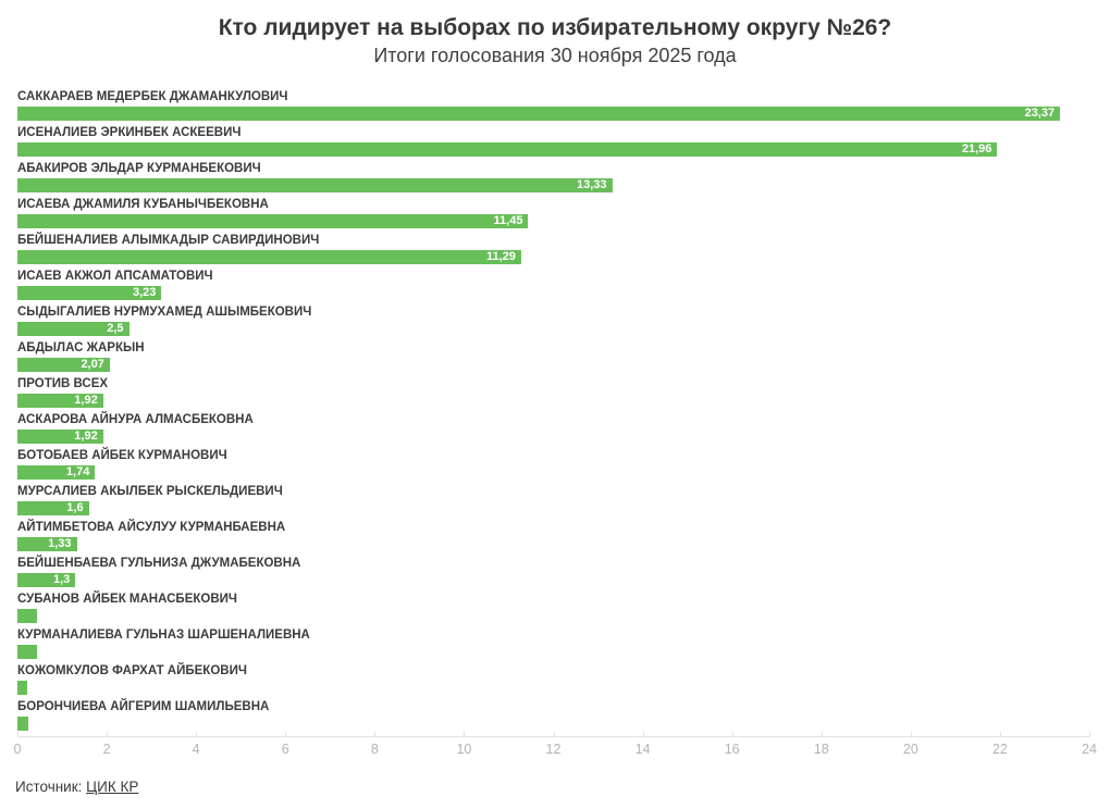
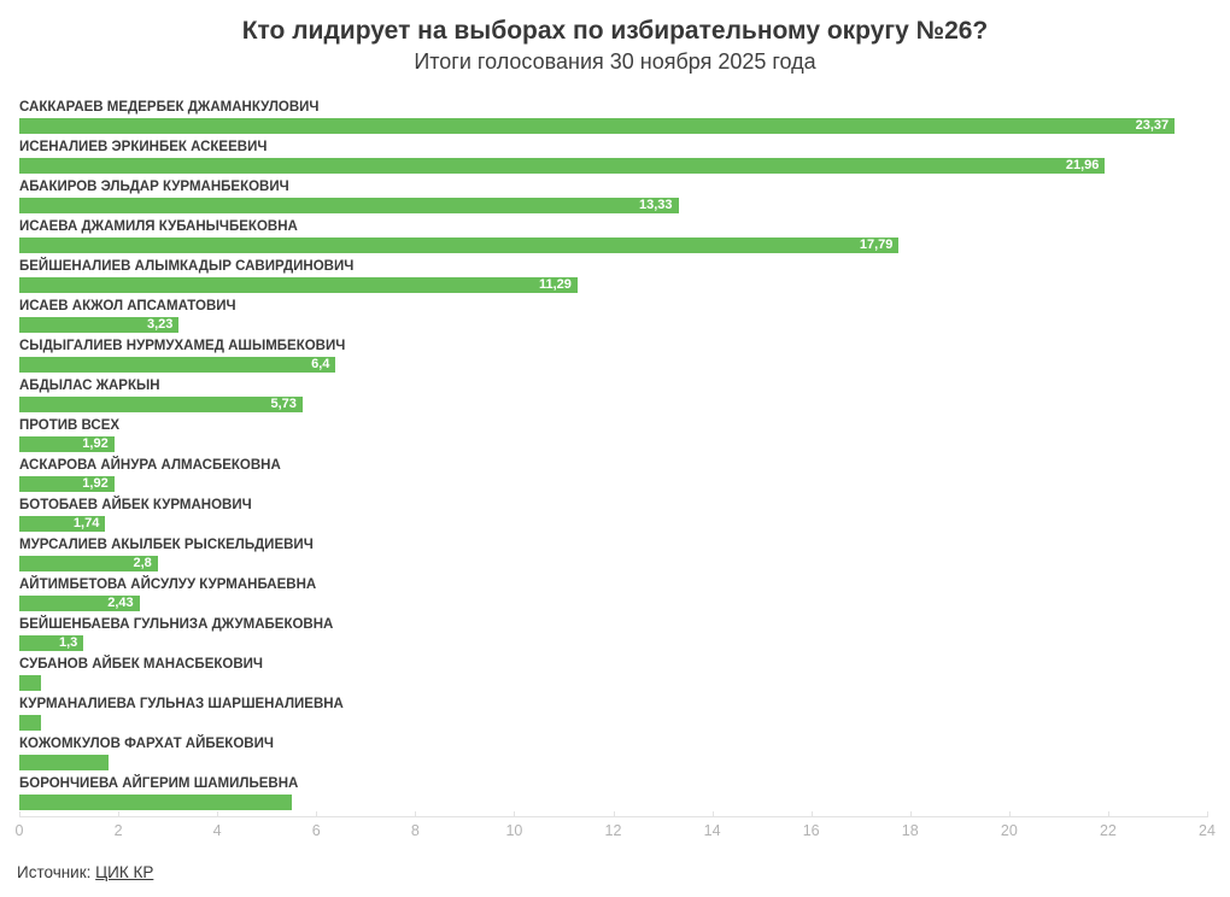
ИСАЕВА ДЖАМИЛЯ КУБАНЫЧБЕКОВНА: 11,45 -> 17,79
СЫДЫГАЛИЕВ НУРМУХАМЕД АШЫМБЕКОВИЧ: 2,5 -> 6,4
АБДЫЛАС ЖАРКЫН: 2,07 -> 5,73
МУРСАЛИЕВ АКЫЛБЕК РЫСКЕЛЬДИЕВИЧ: 1,6 -> 2,8
АЙТИМБЕТОВА АЙСУЛУУ КУРМАНБАЕВНА: 1,33 -> 2,43
КОЖОМКУЛОВ ФАРХАТ АЙБЕКОВИЧ: 0.2 -> 1.8
БОРОНЧИЕВА АЙГЕРИМ ШАМИЛЬЕВНА: 0.2 -> 5.5
